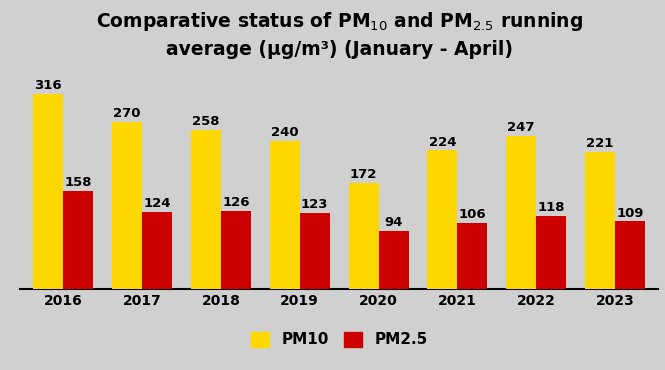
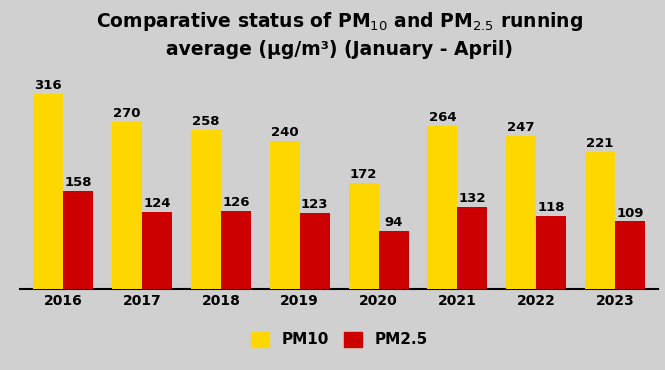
PM10/2021: 224 -> 264
PM2.5/2021: 106 -> 132
